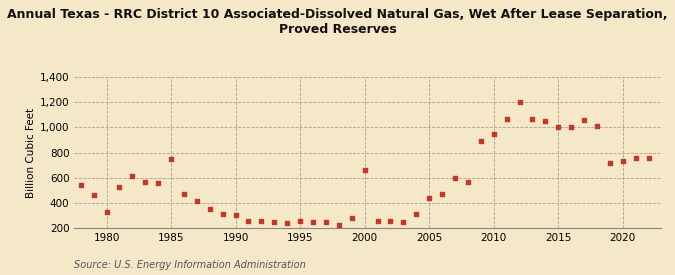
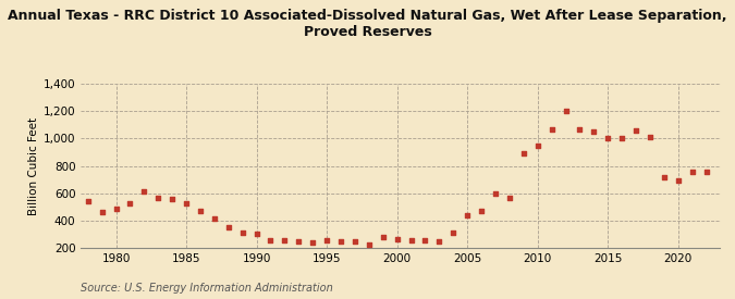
1980: 330 -> 490
1985: 750 -> 530
2000: 660 -> 260
2020: 730 -> 690
